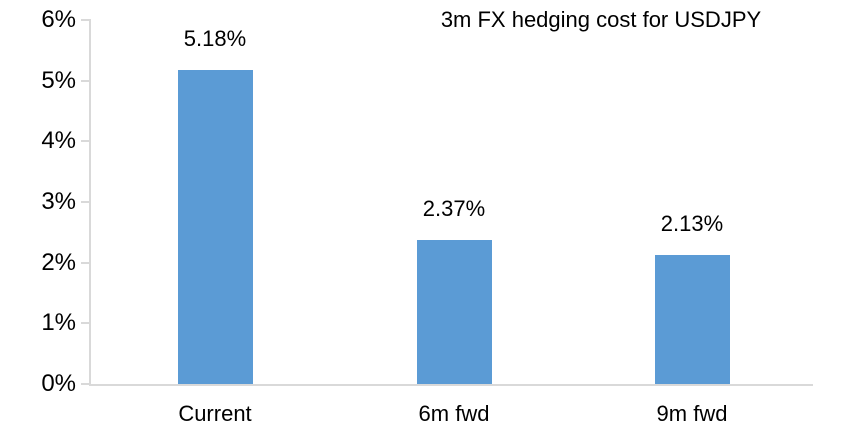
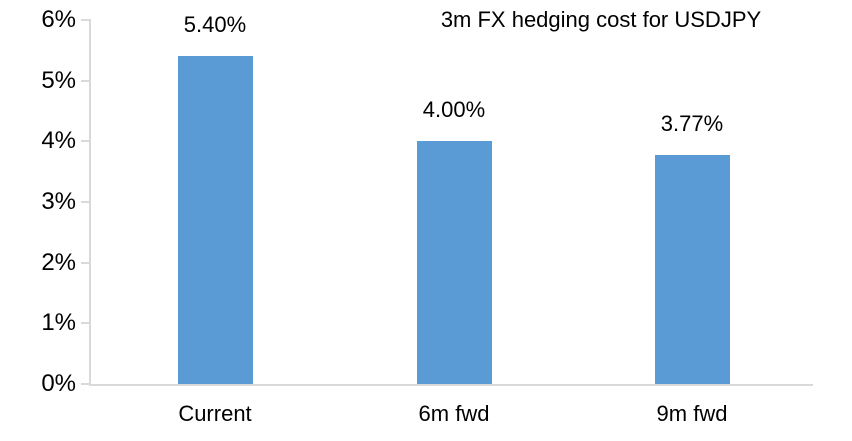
Current: 5.18% -> 5.40%
6m fwd: 2.37% -> 4.00%
9m fwd: 2.13% -> 3.77%
